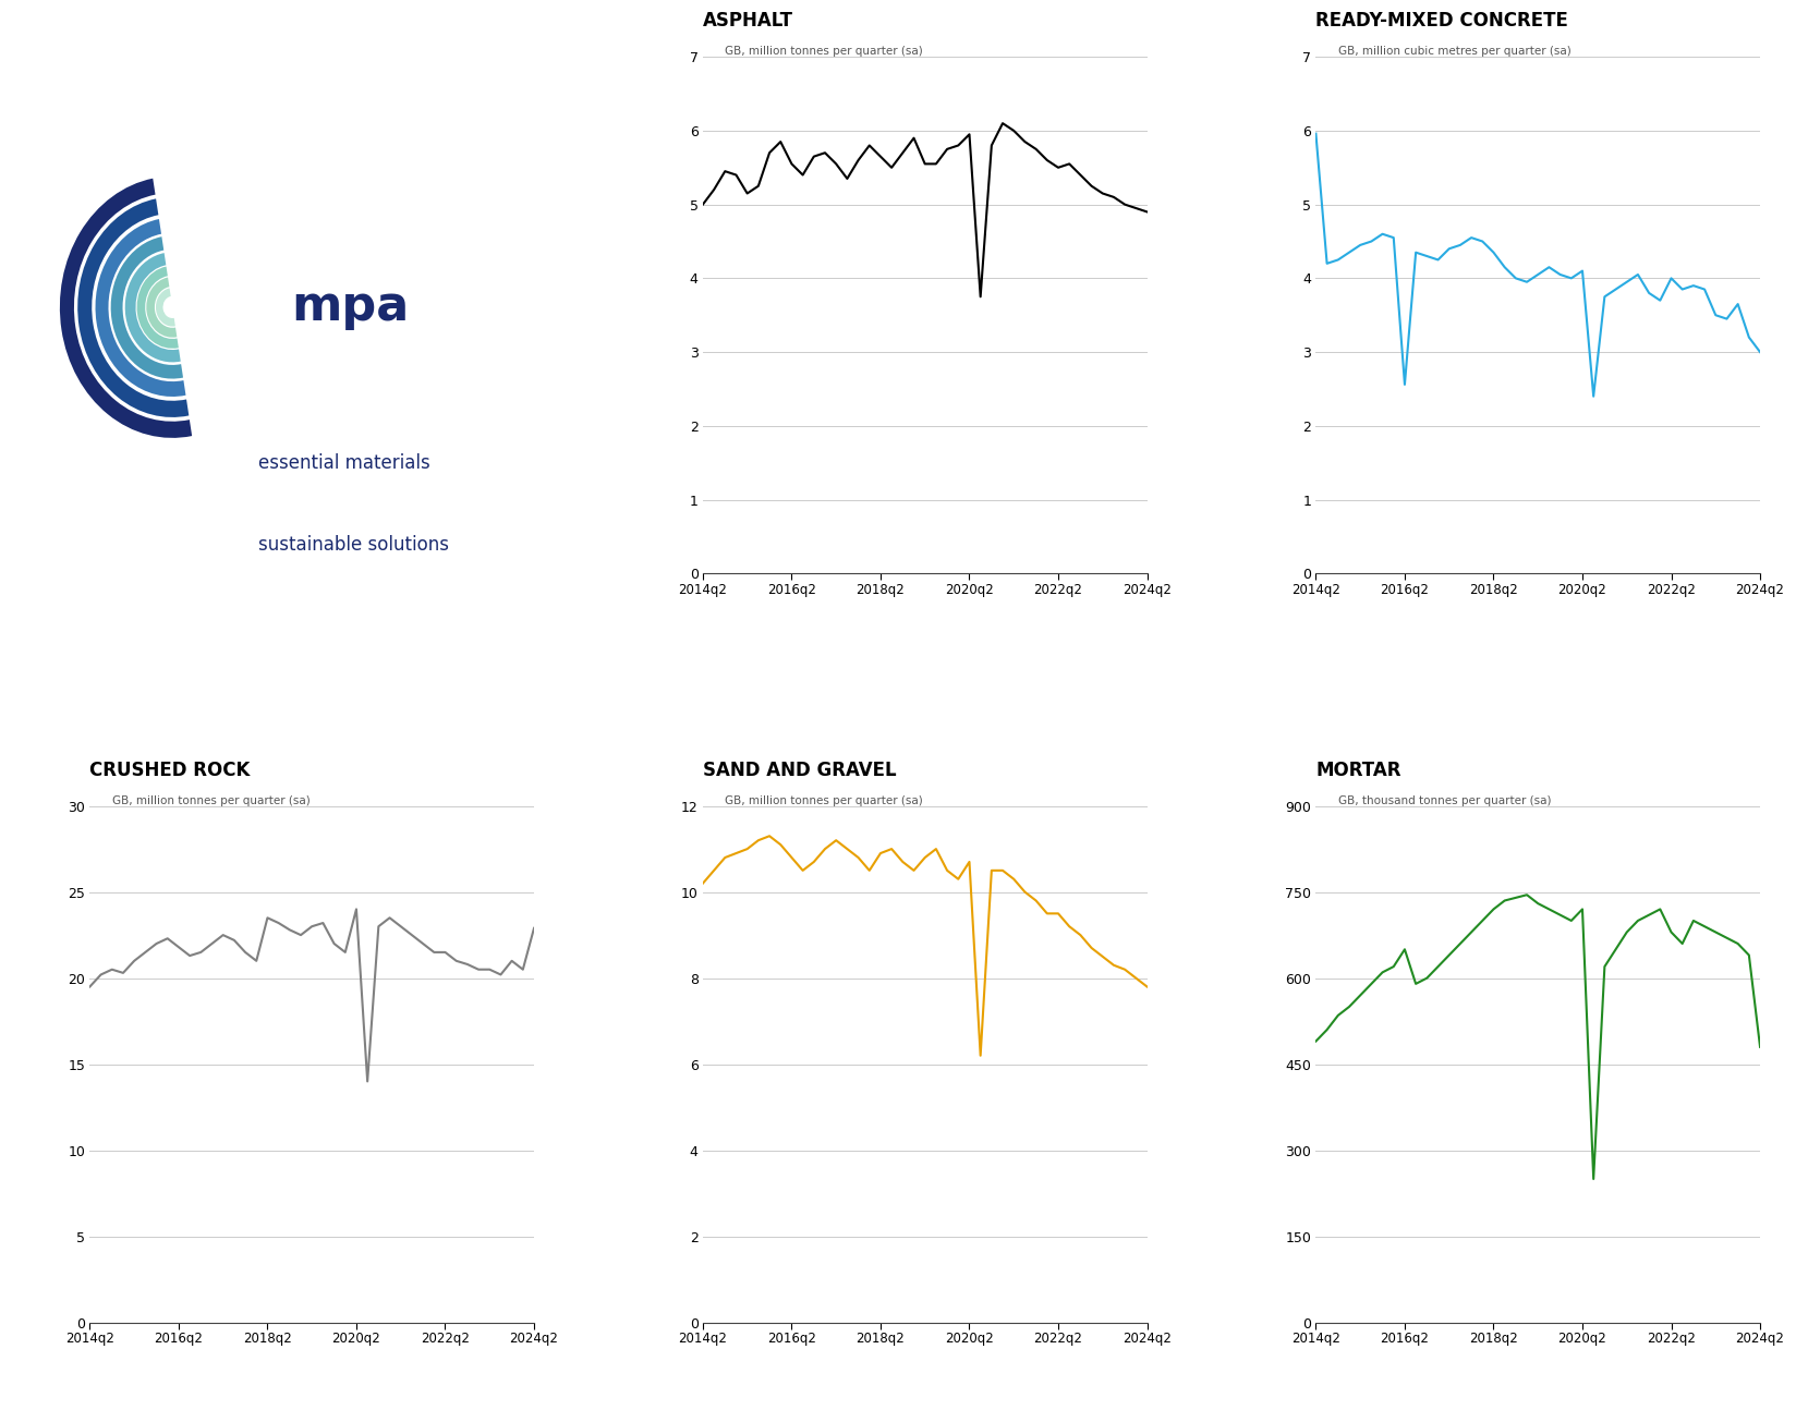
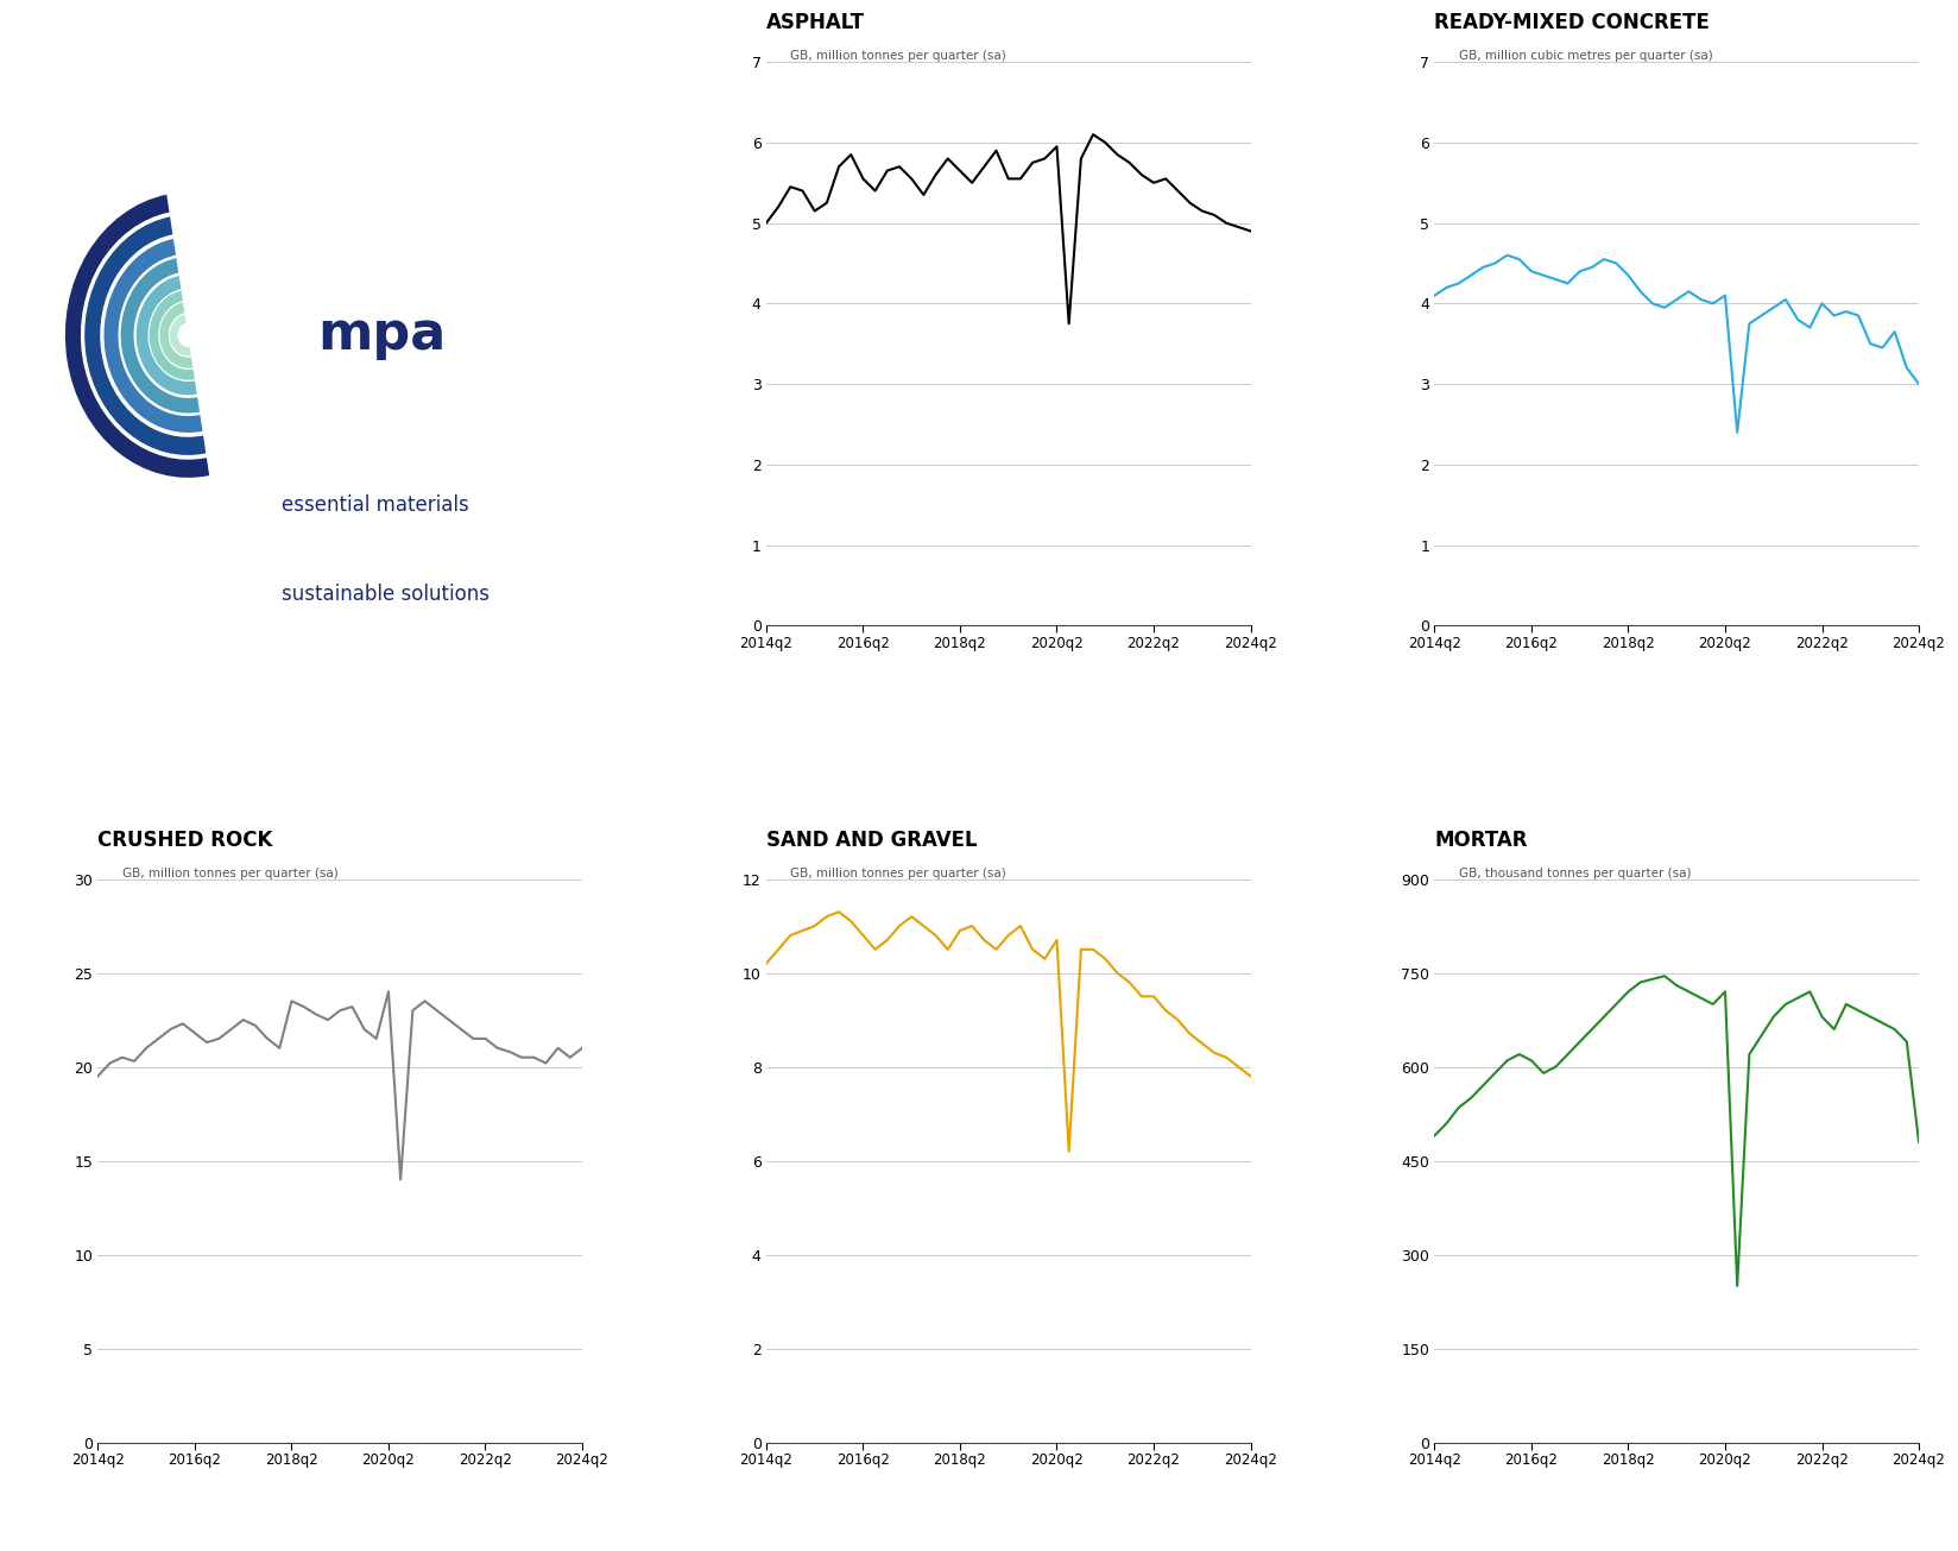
READY-MIXED CONCRETE/2014q2: 5.96 -> 4.10
READY-MIXED CONCRETE/2016q2: 2.56 -> 4.40
CRUSHED ROCK/2024q2: 22.9 -> 21.0
MORTAR/2016q2: 650 -> 610
